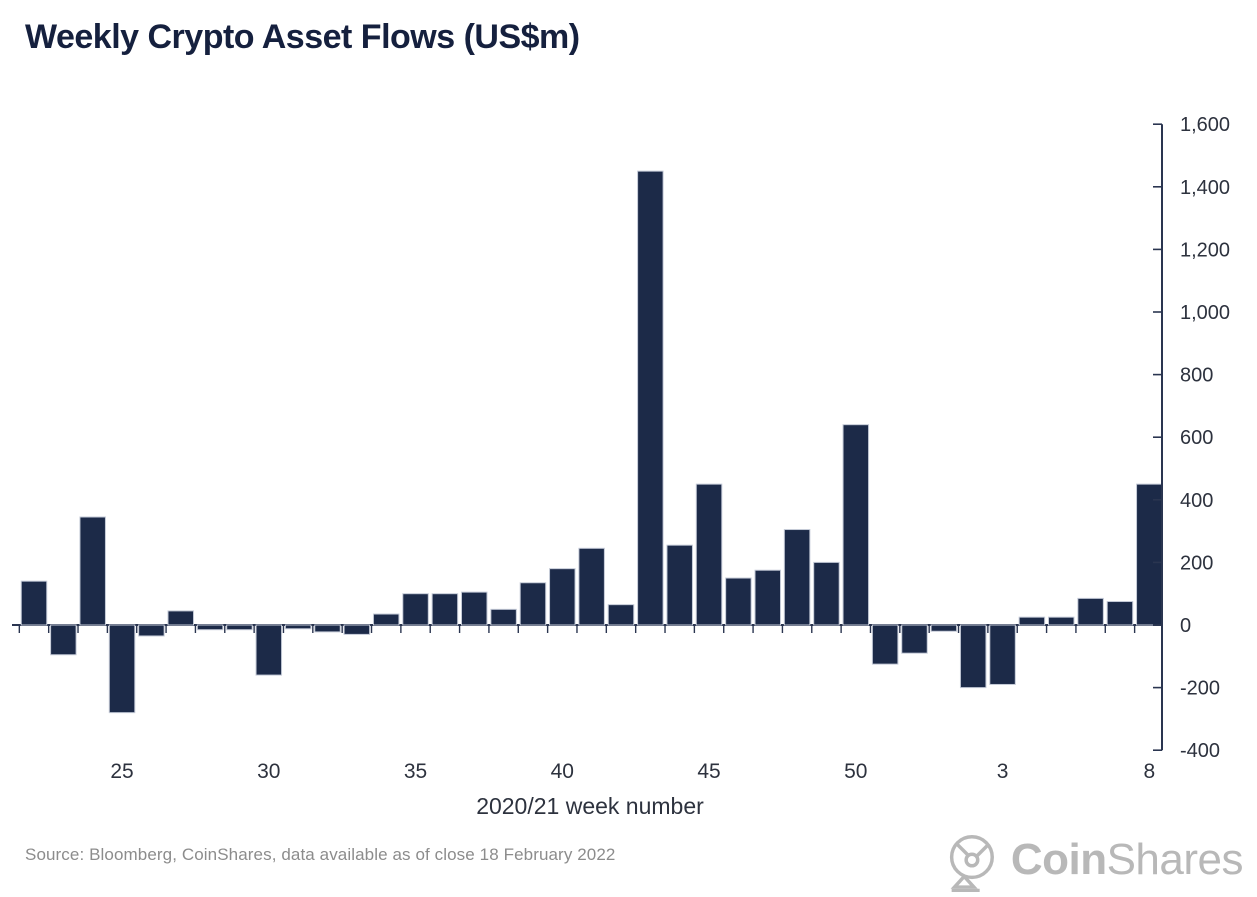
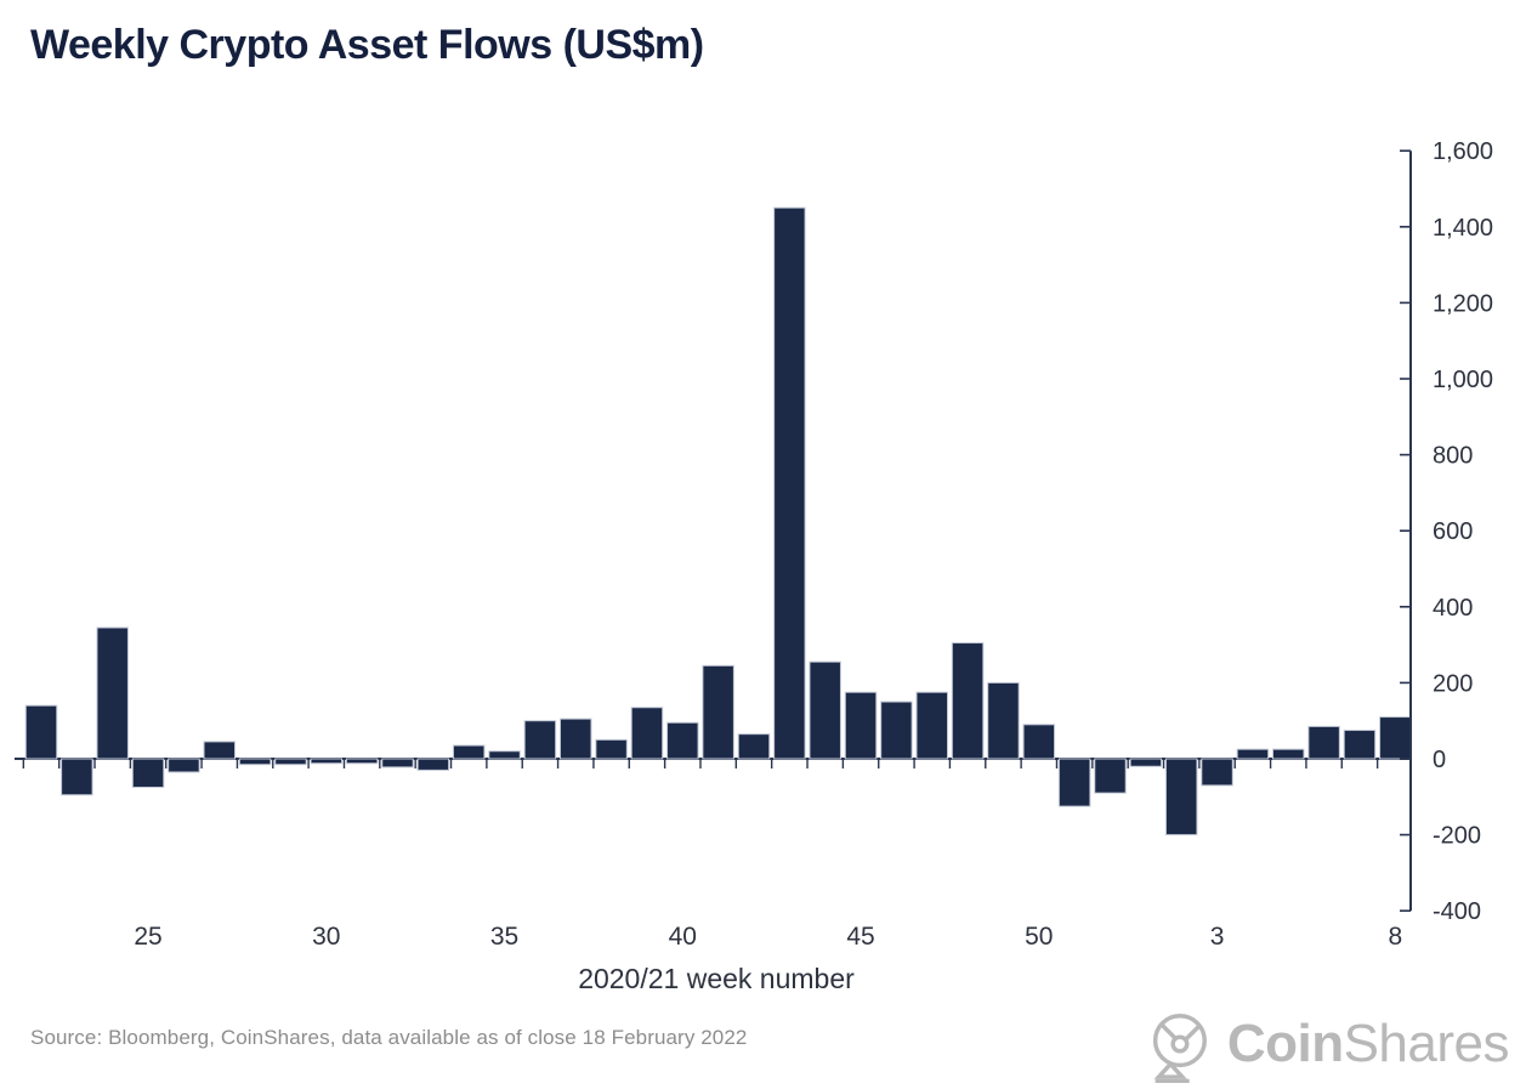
25: -280 -> -80
30: -160 -> -10
35: 100 -> 20
40: 180 -> 100
45: 450 -> 180
50: 640 -> 90
3: -190 -> -70
8: 450 -> 110
